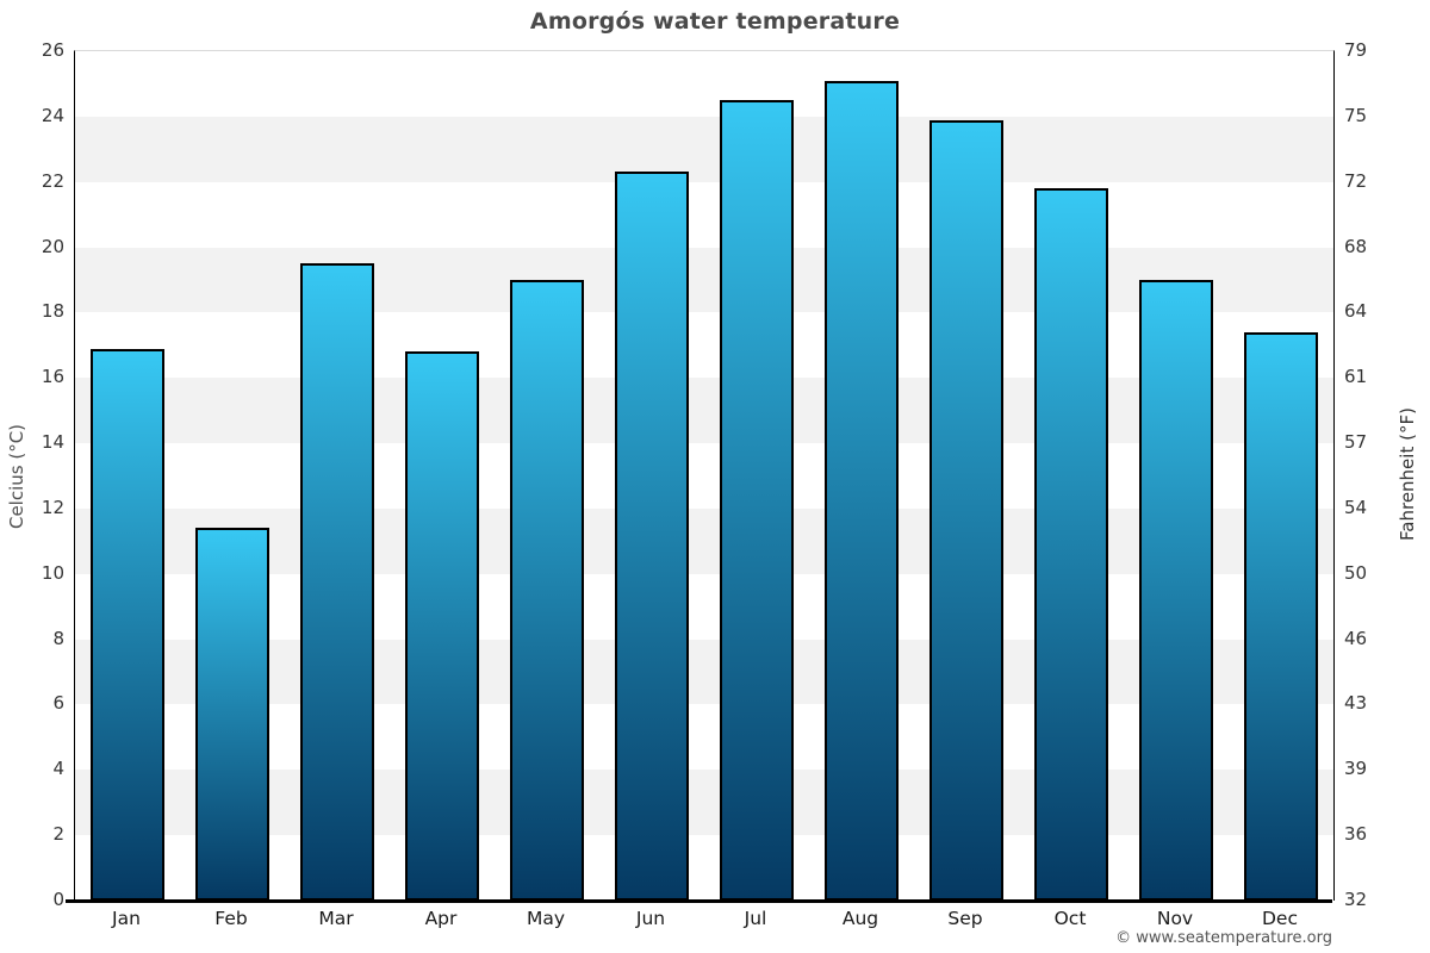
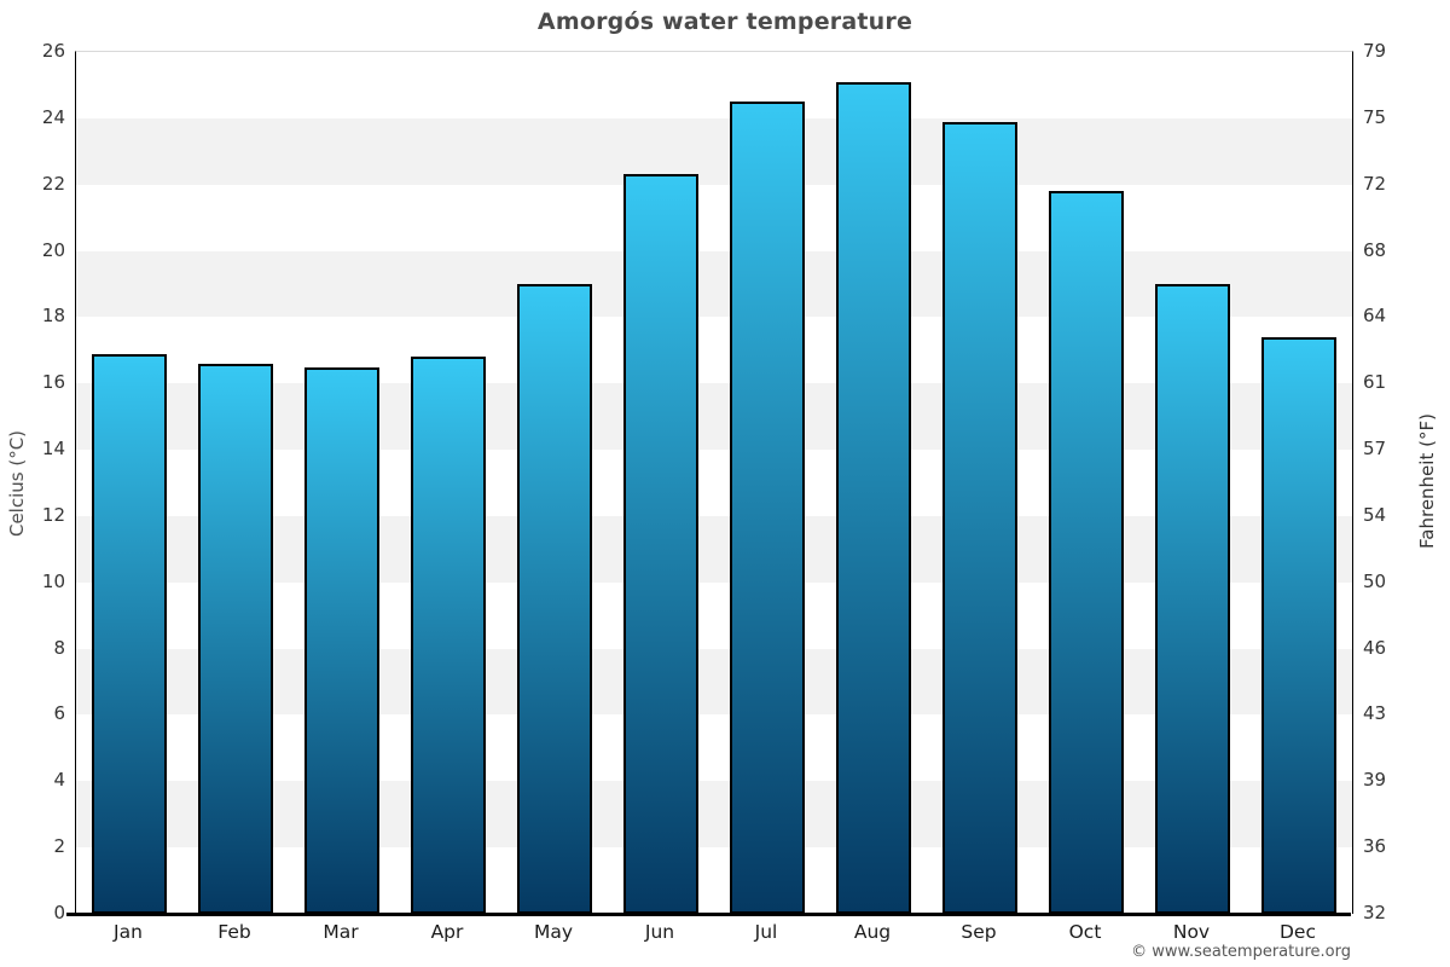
Feb: 11.4 -> 16.6
Mar: 19.5 -> 16.5
